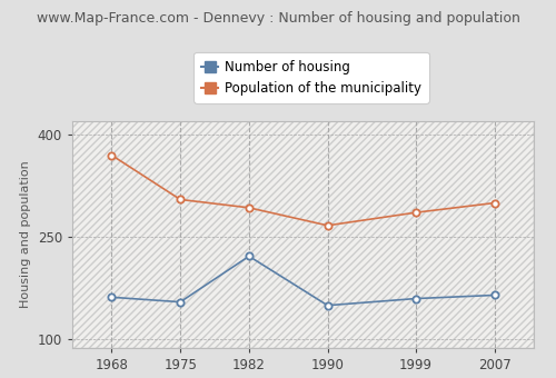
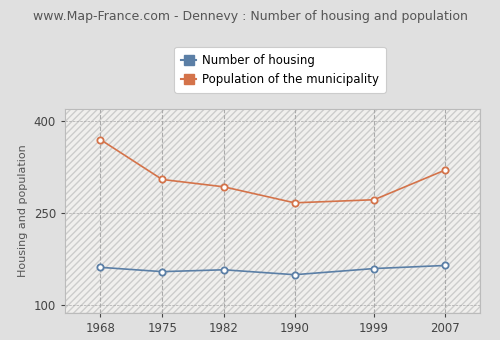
Number of housing/1982: 222 -> 158
Population of the municipality/1999: 286 -> 272
Population of the municipality/2007: 300 -> 320
